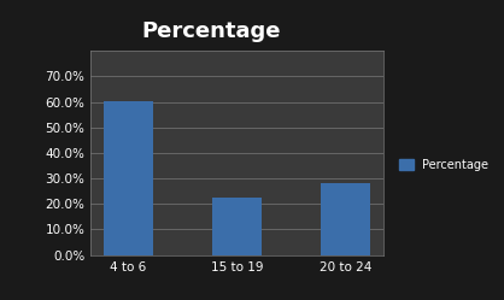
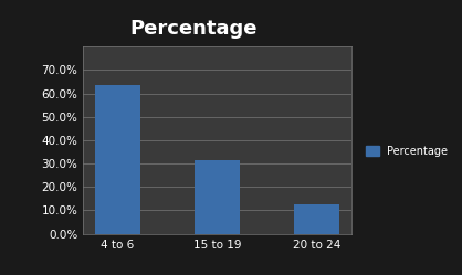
4 to 6: 60.5% -> 63.5%
15 to 19: 22.5% -> 31.5%
20 to 24: 28.0% -> 12.5%
